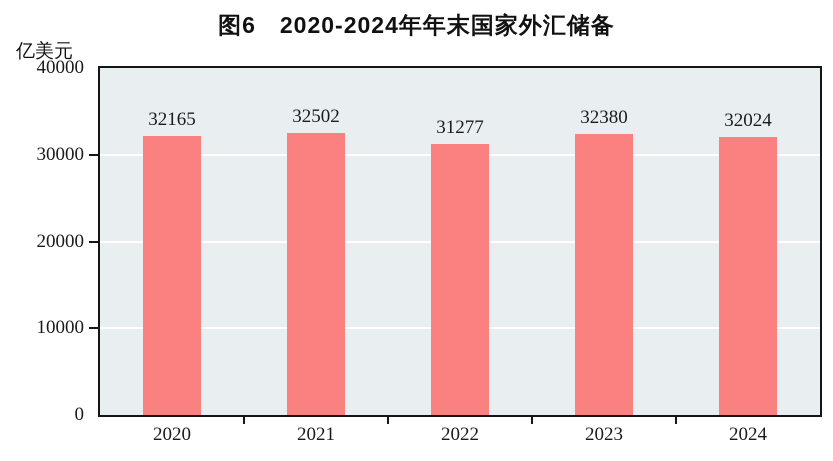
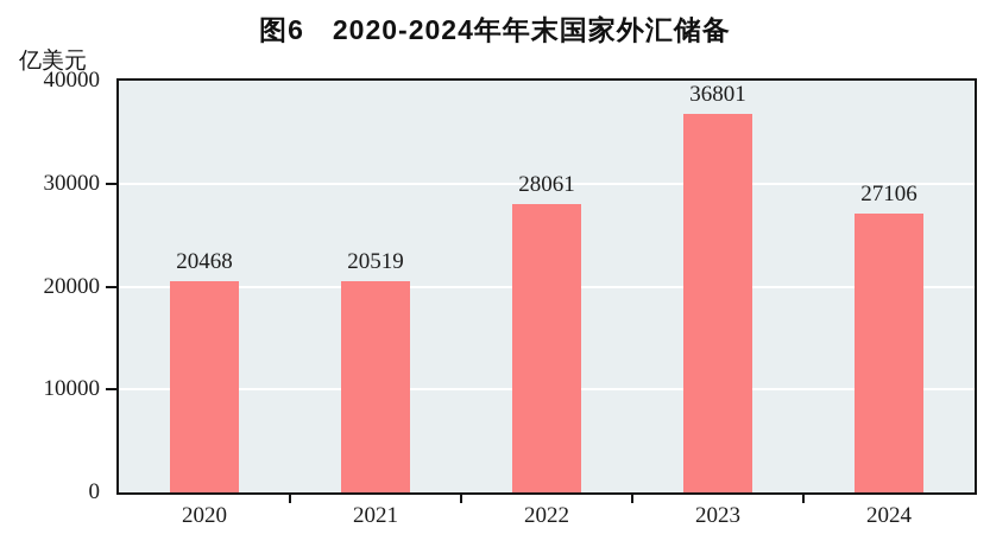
2020: 32165 -> 20468
2021: 32502 -> 20519
2022: 31277 -> 28061
2023: 32380 -> 36801
2024: 32024 -> 27106
